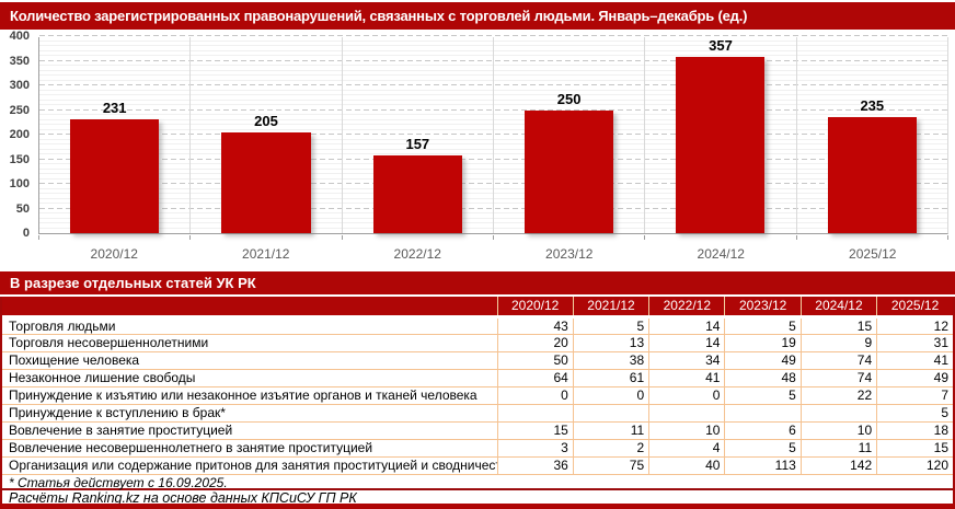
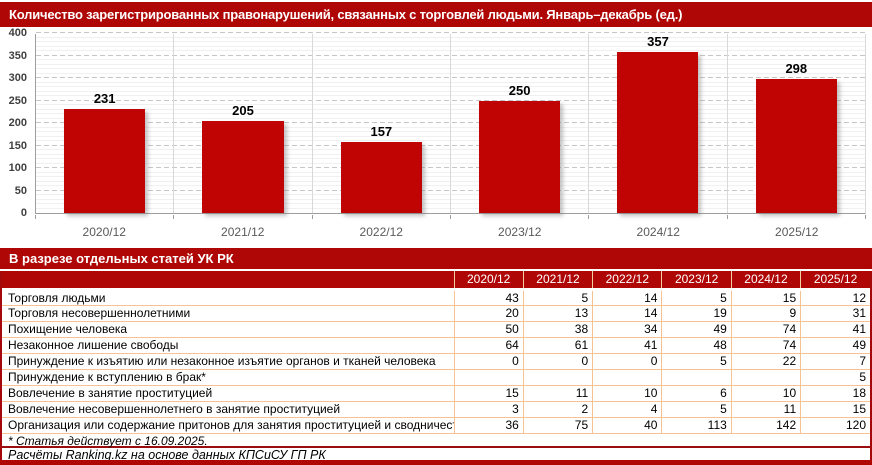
2025/12: 235 -> 298
